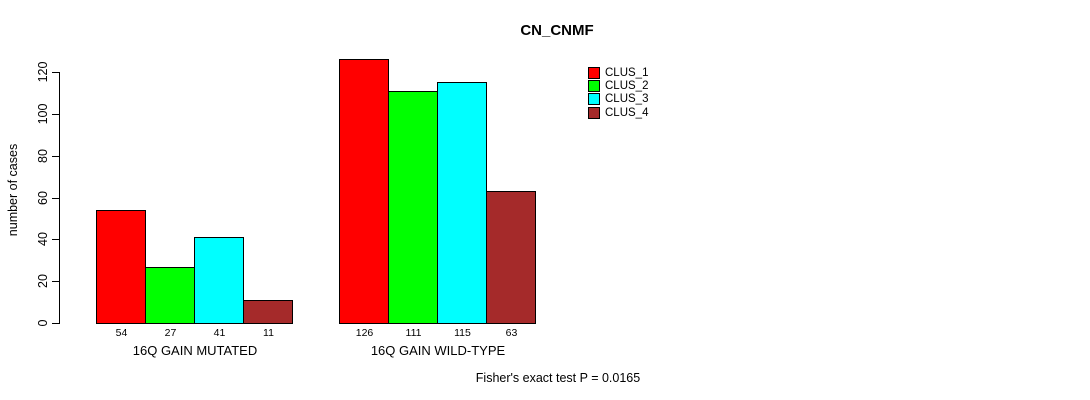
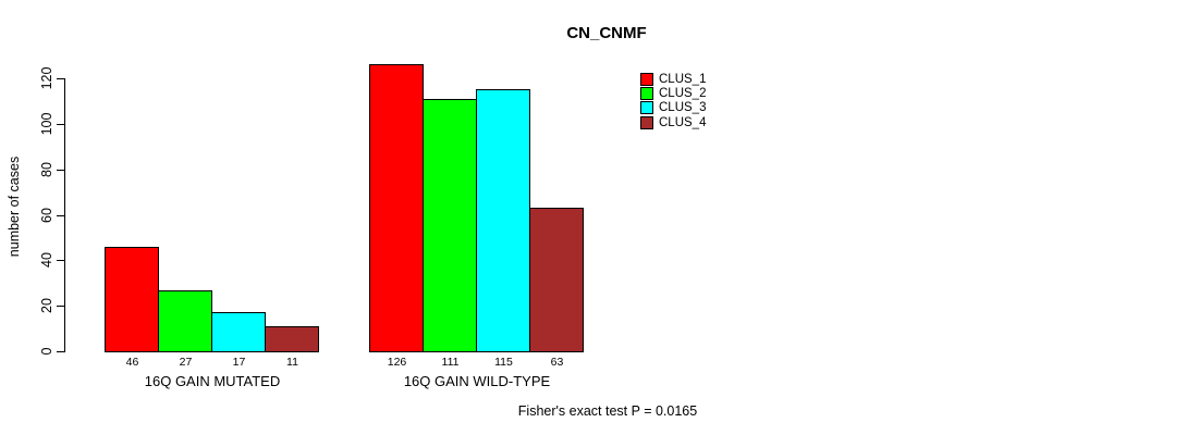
CLUS_1/16Q GAIN MUTATED: 54 -> 46
CLUS_3/16Q GAIN MUTATED: 41 -> 17
